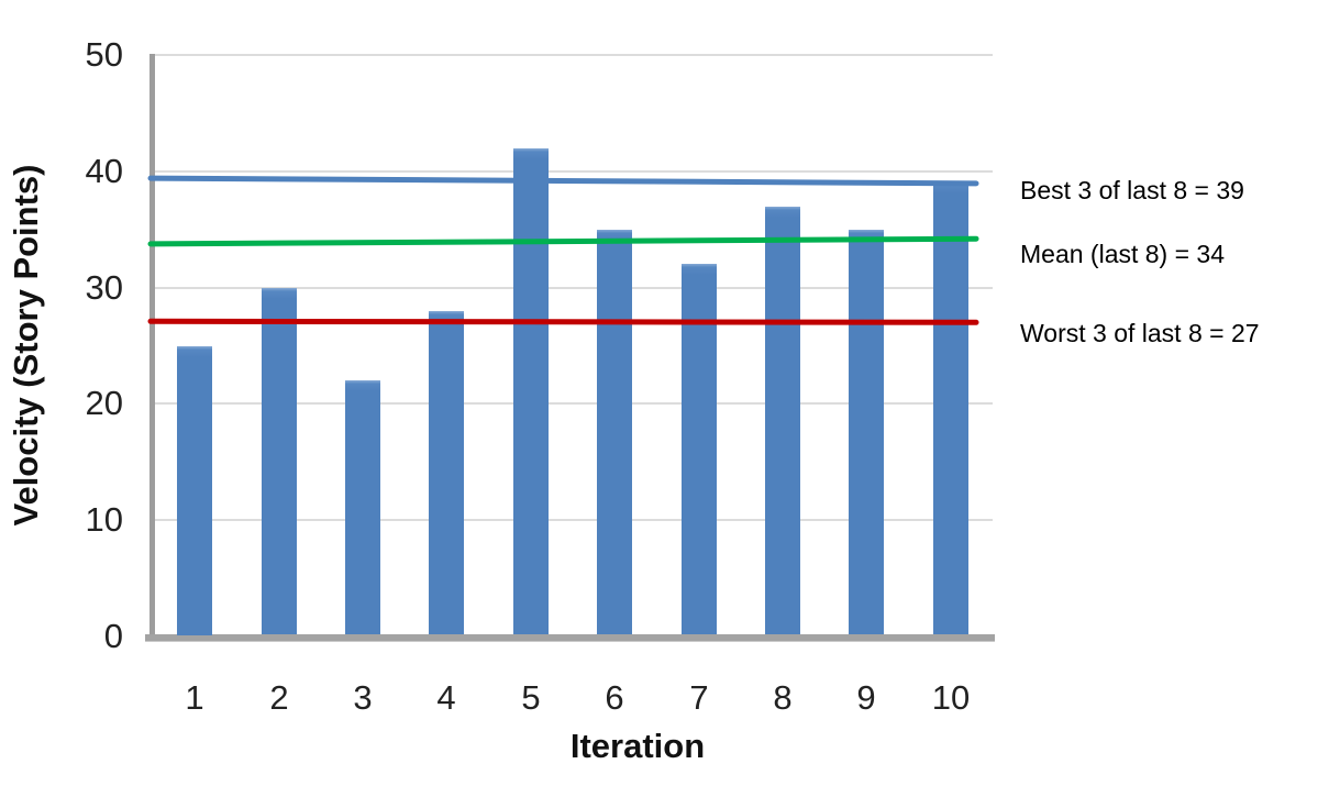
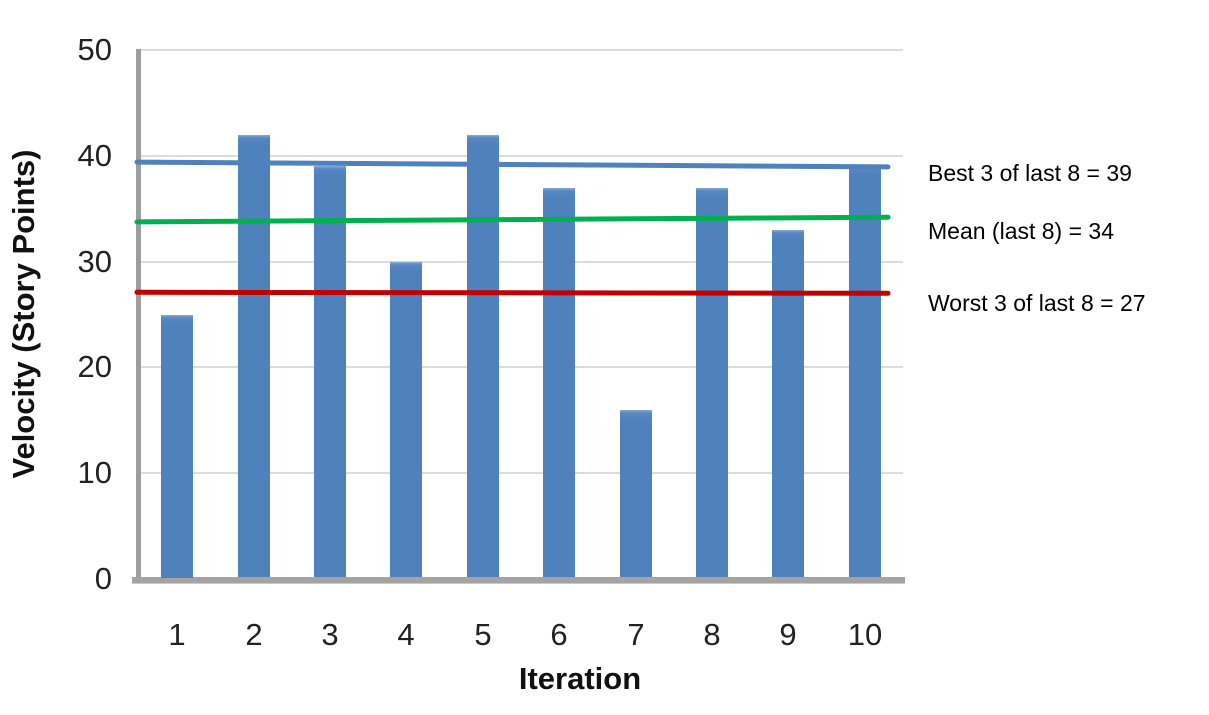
2: 30 -> 42
3: 22 -> 39
4: 28 -> 30
6: 35 -> 37
7: 32 -> 16
9: 35 -> 33
